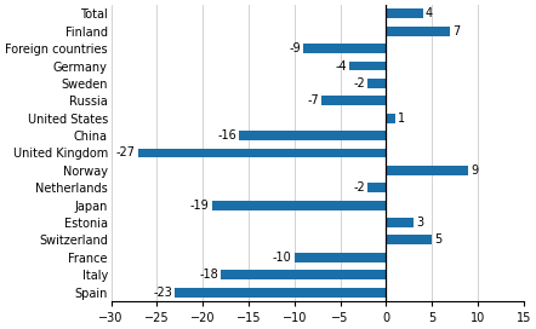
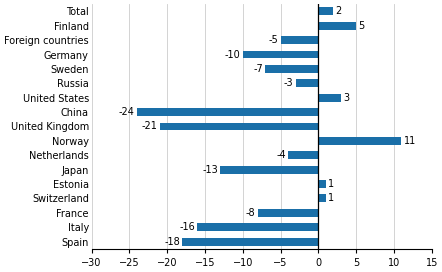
Total: 4 -> 2
Finland: 7 -> 5
Foreign countries: -9 -> -5
Germany: -4 -> -10
Sweden: -2 -> -7
Russia: -7 -> -3
United States: 1 -> 3
China: -16 -> -24
United Kingdom: -27 -> -21
Norway: 9 -> 11
Netherlands: -2 -> -4
Japan: -19 -> -13
Estonia: 3 -> 1
Switzerland: 5 -> 1
France: -10 -> -8
Italy: -18 -> -16
Spain: -23 -> -18
